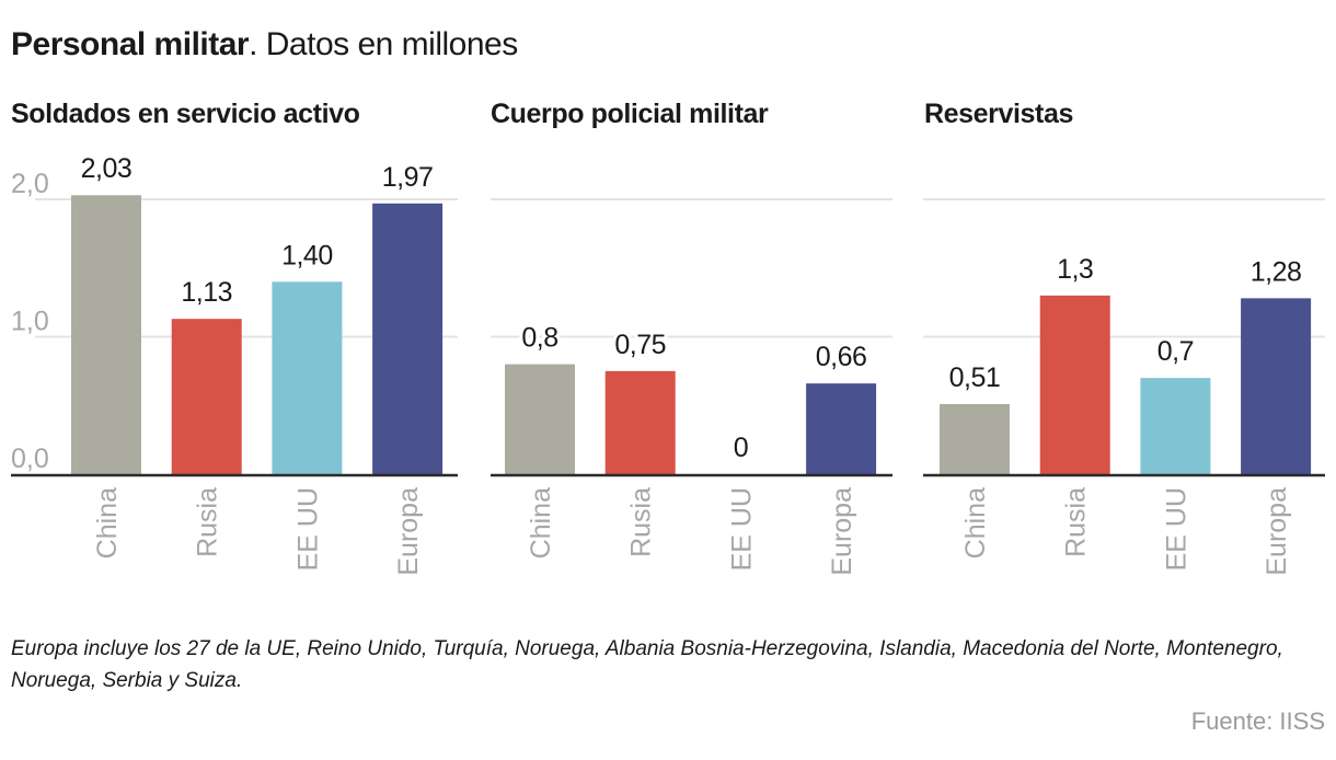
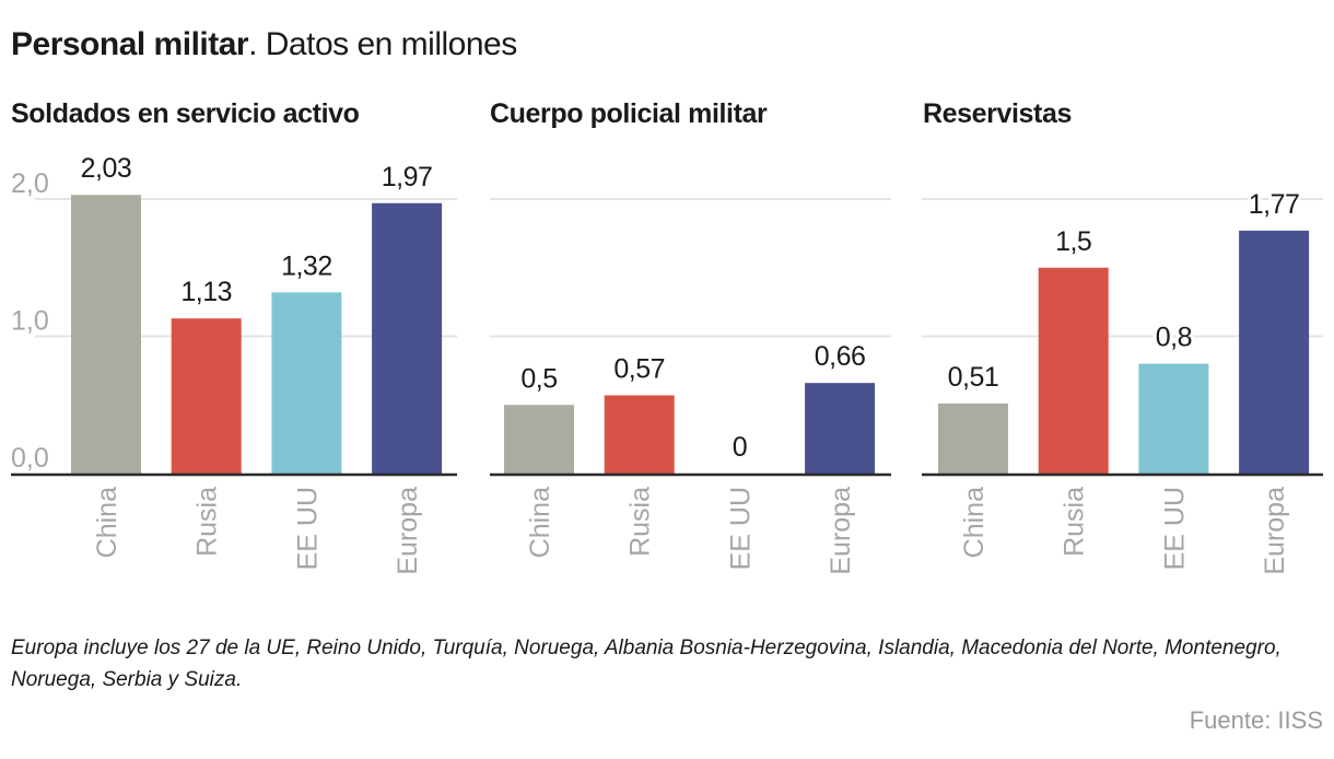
Soldados en servicio activo/EE UU: 1,40 -> 1,32
Cuerpo policial militar/China: 0,8 -> 0,5
Cuerpo policial militar/Rusia: 0,75 -> 0,57
Reservistas/Rusia: 1,3 -> 1,5
Reservistas/EE UU: 0,7 -> 0,8
Reservistas/Europa: 1,28 -> 1,77
